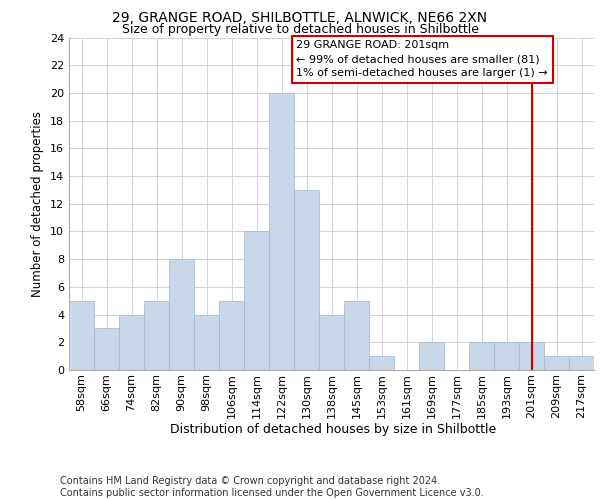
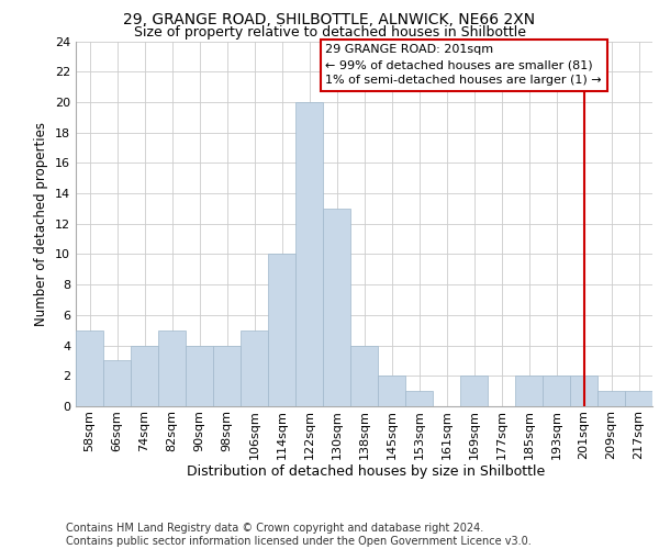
90sqm: 8 -> 4
145sqm: 5 -> 2
